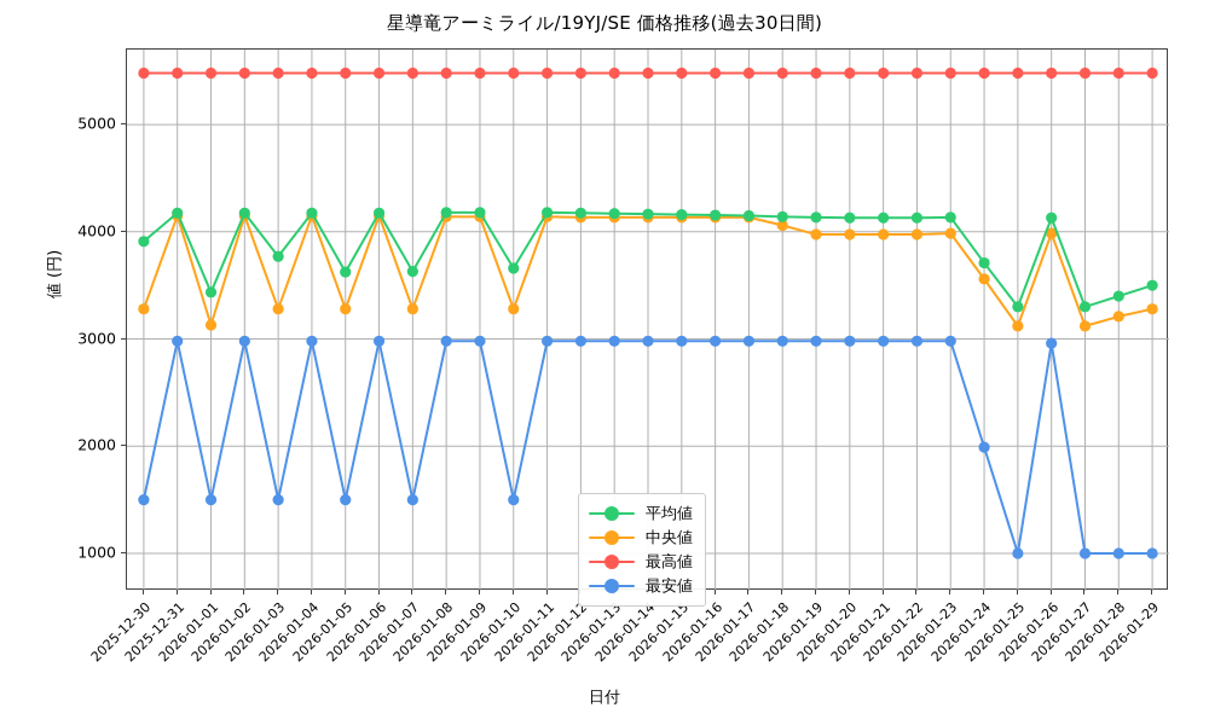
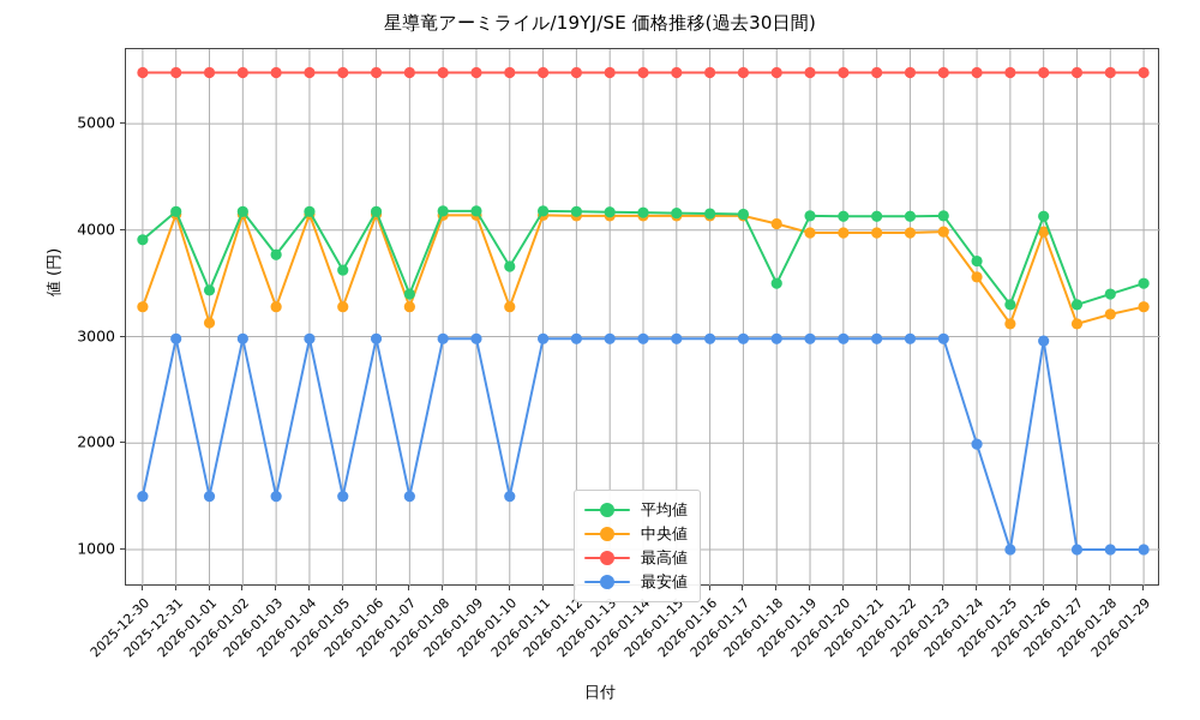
平均値/2026-01-07: 3600 -> 3400
平均値/2026-01-18: 4100 -> 3500
